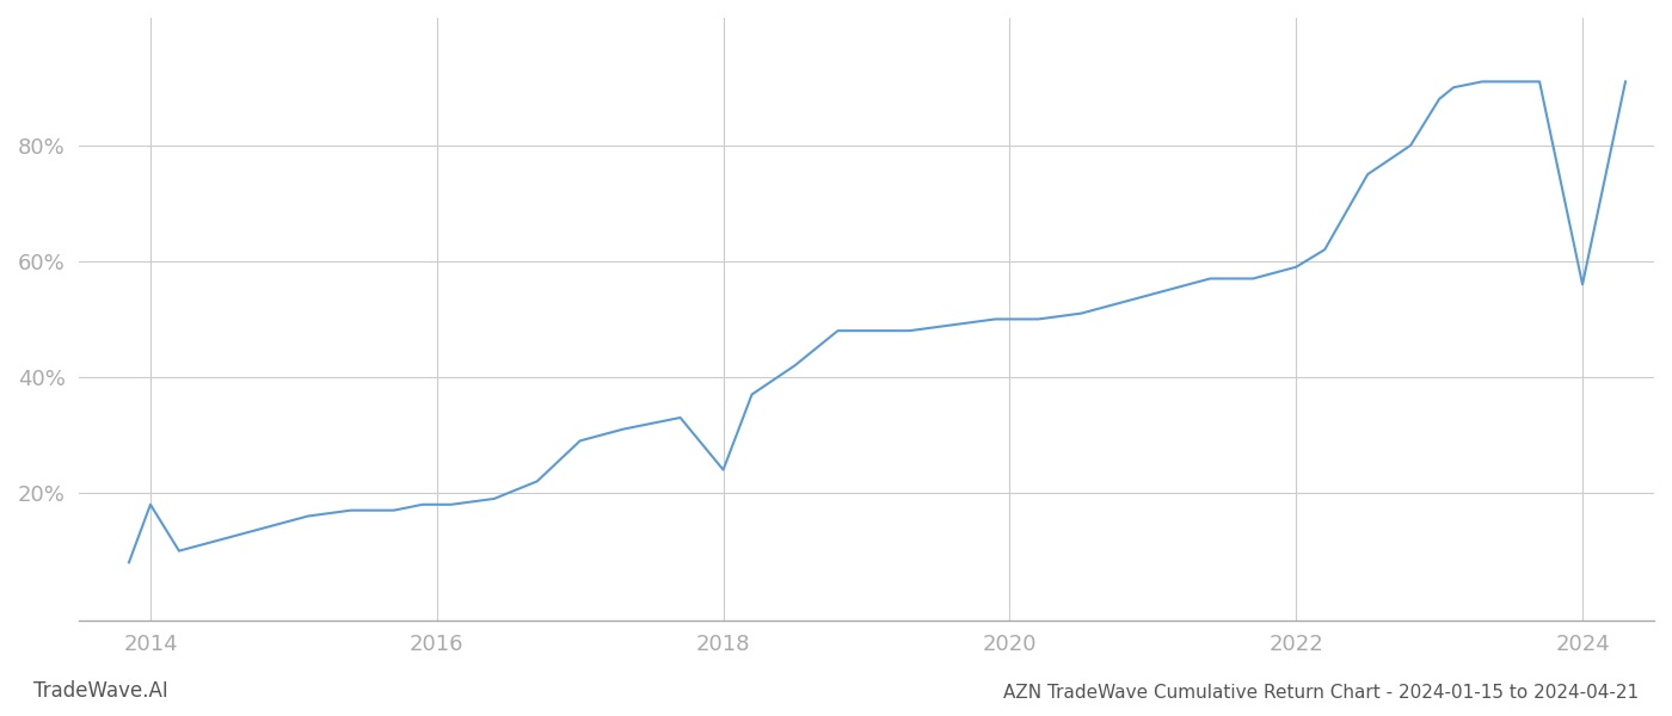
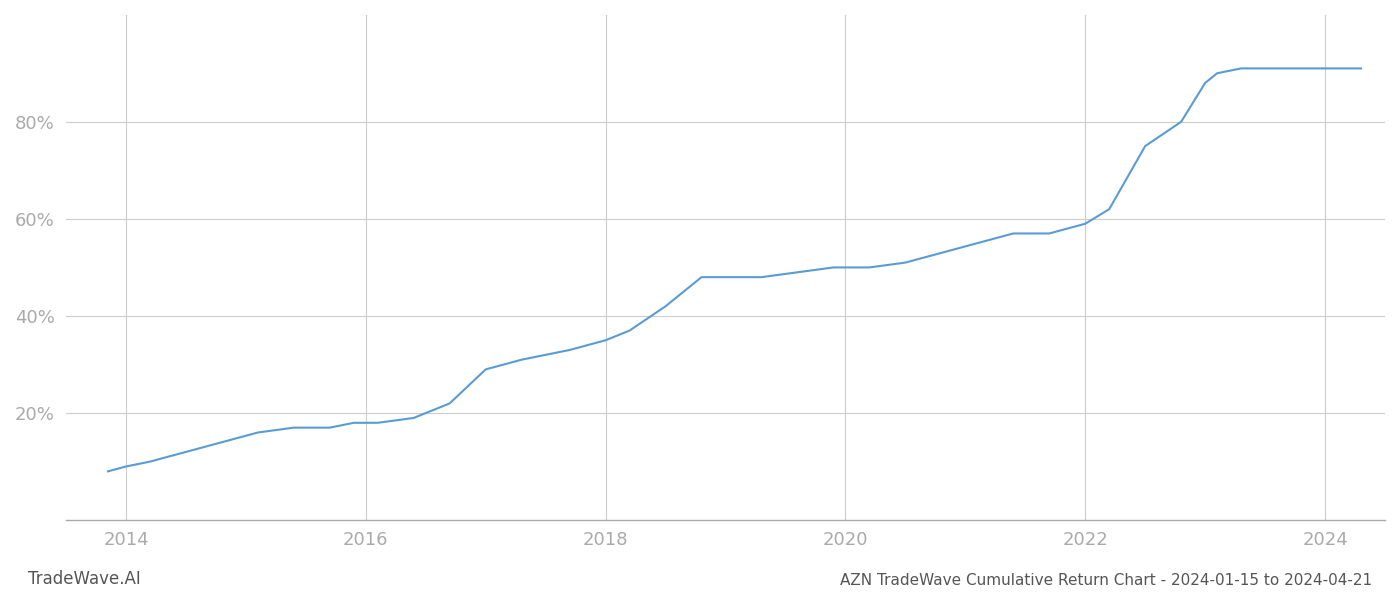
2014: 18% -> 9%
2018: 24% -> 35%
2024: 56% -> 91%
